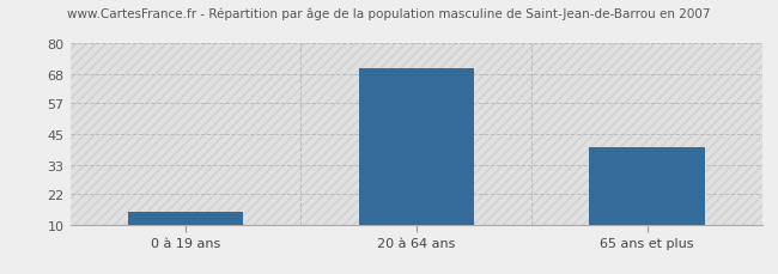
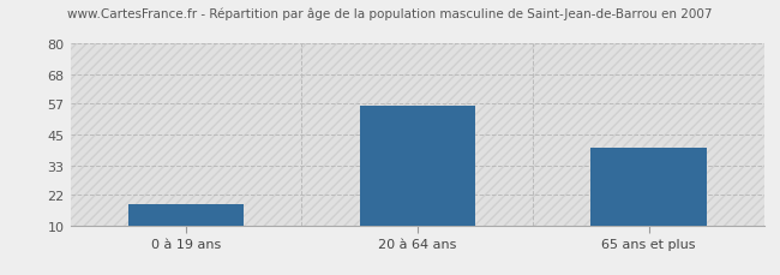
0 à 19 ans: 15 -> 18
20 à 64 ans: 70 -> 56
